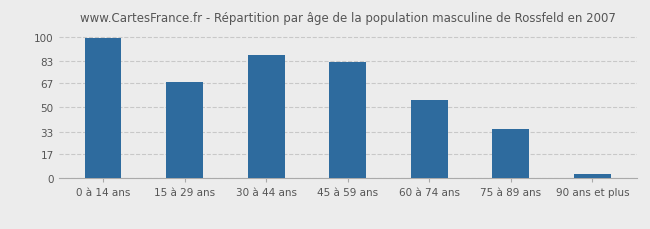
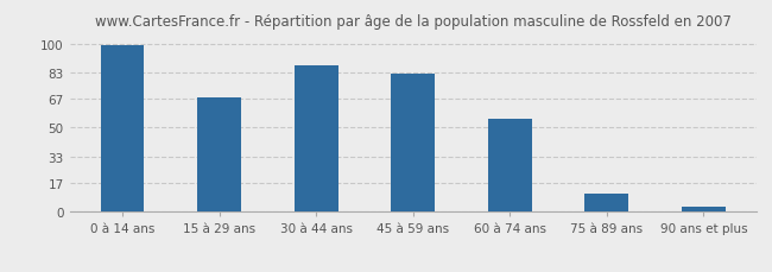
75 à 89 ans: 35 -> 11
